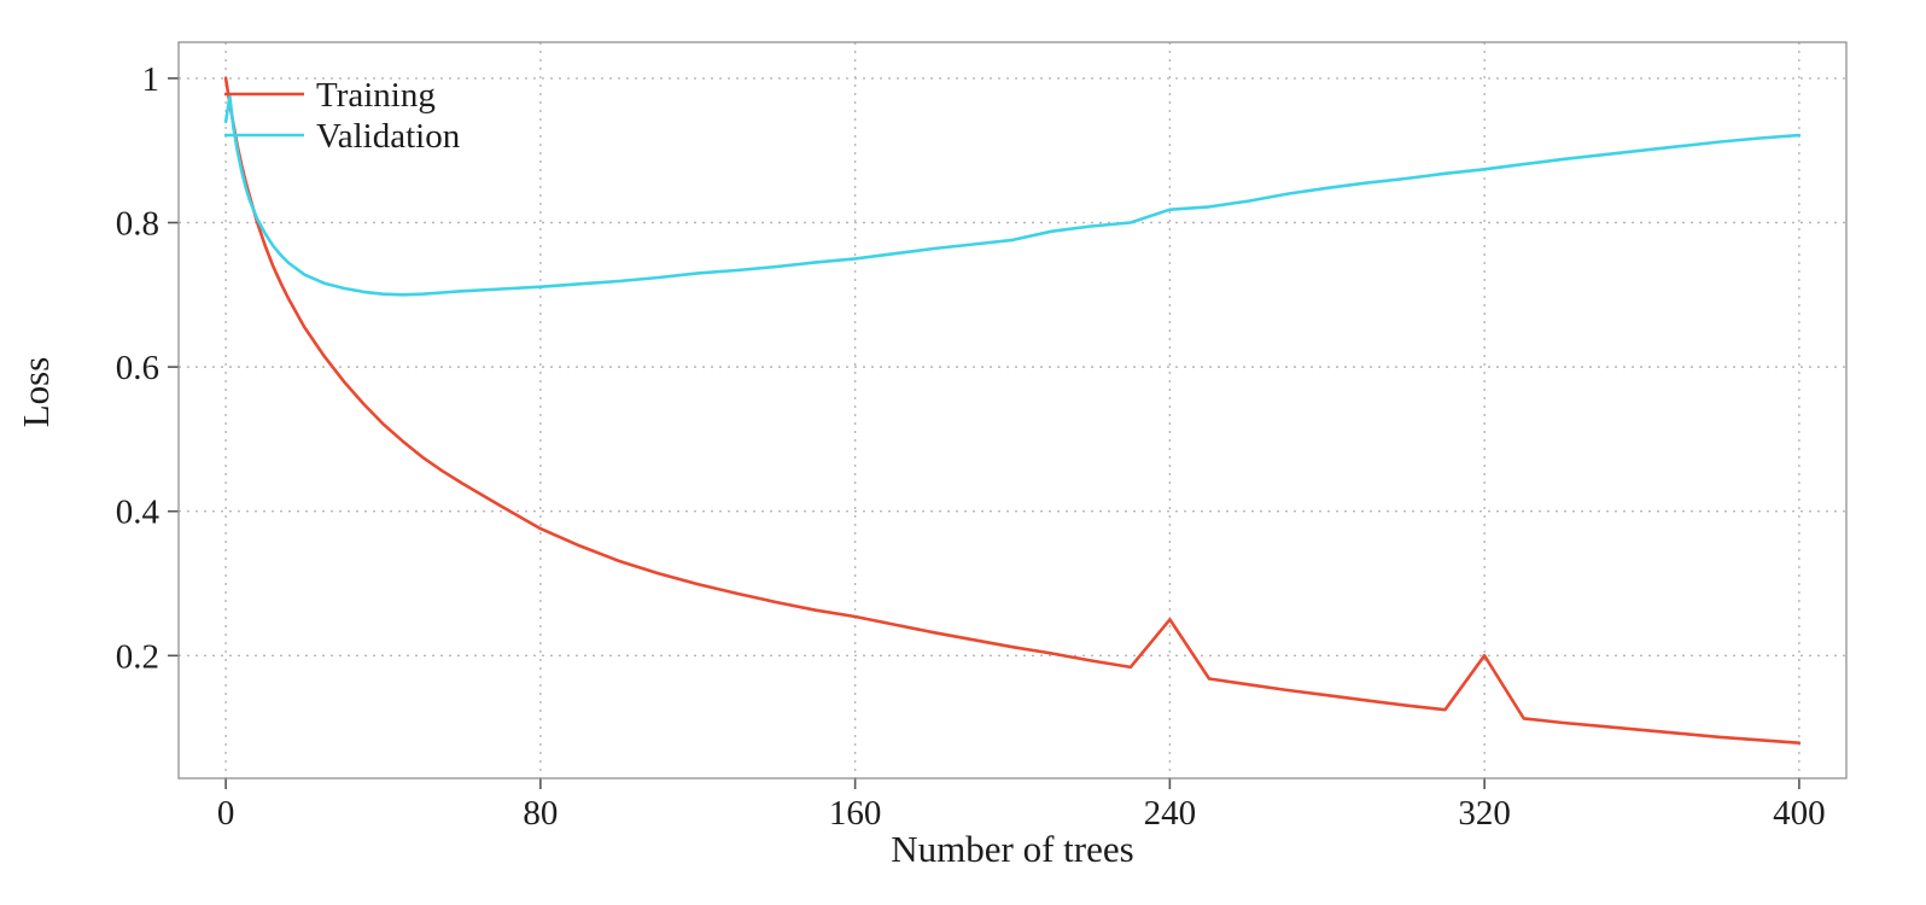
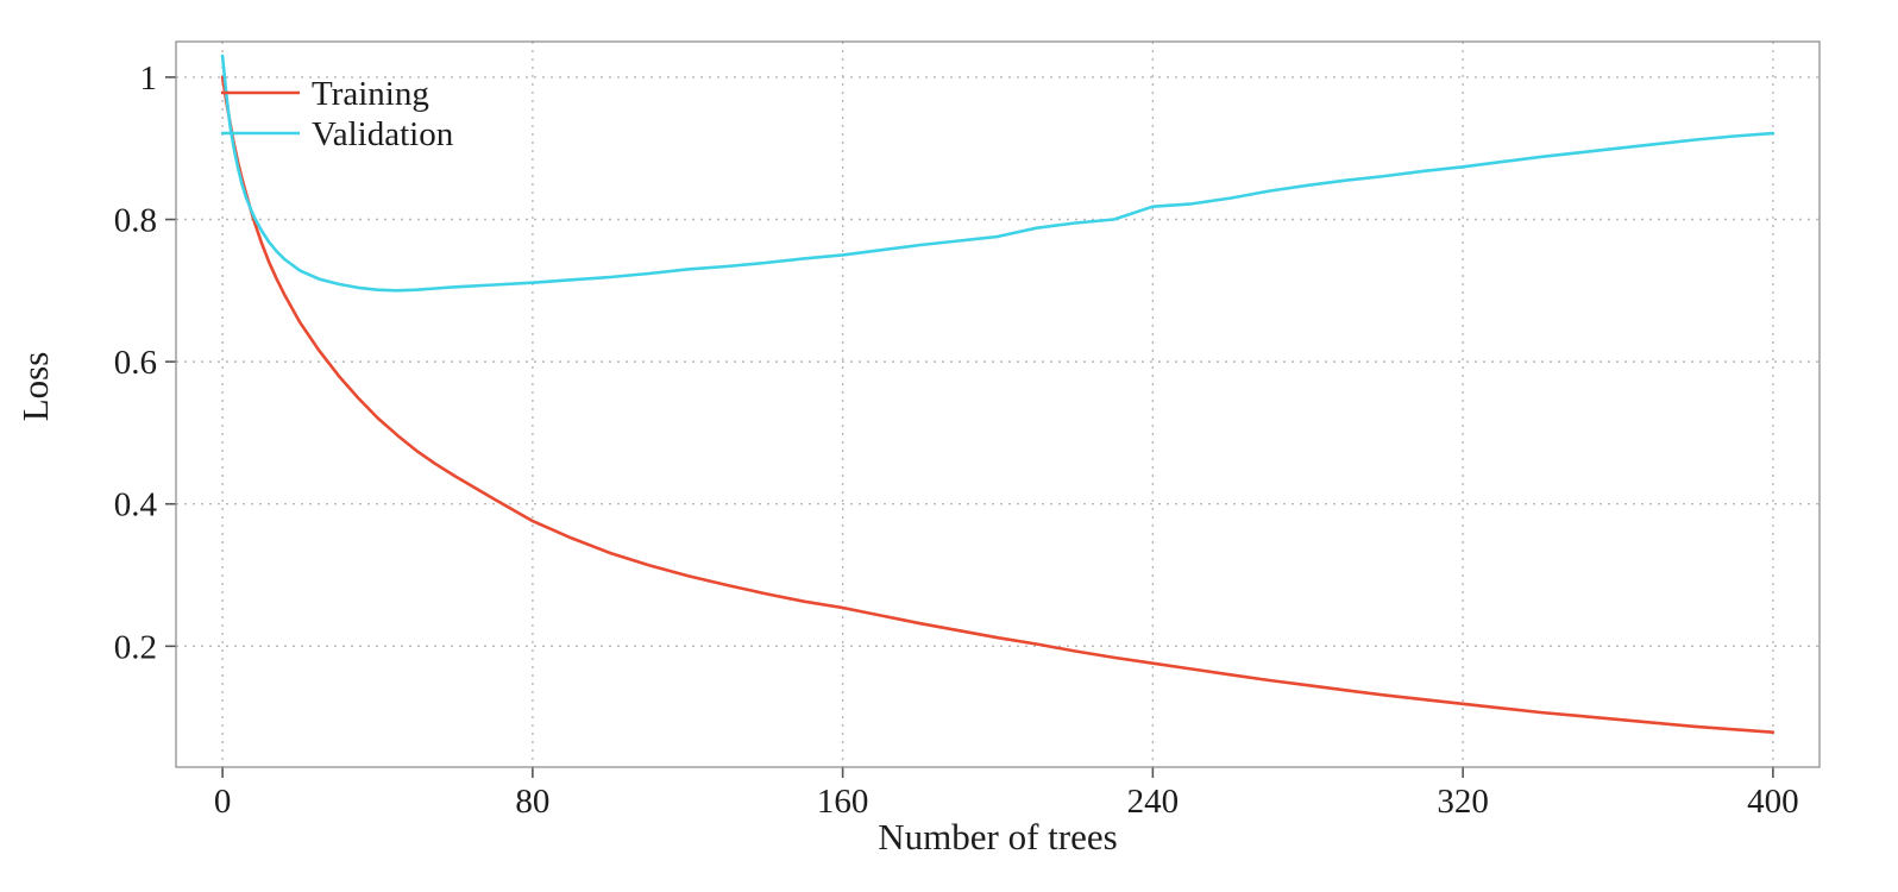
Validation/0: 0.94 -> 1.03
Training/240: 0.25 -> 0.18
Training/320: 0.20 -> 0.12
